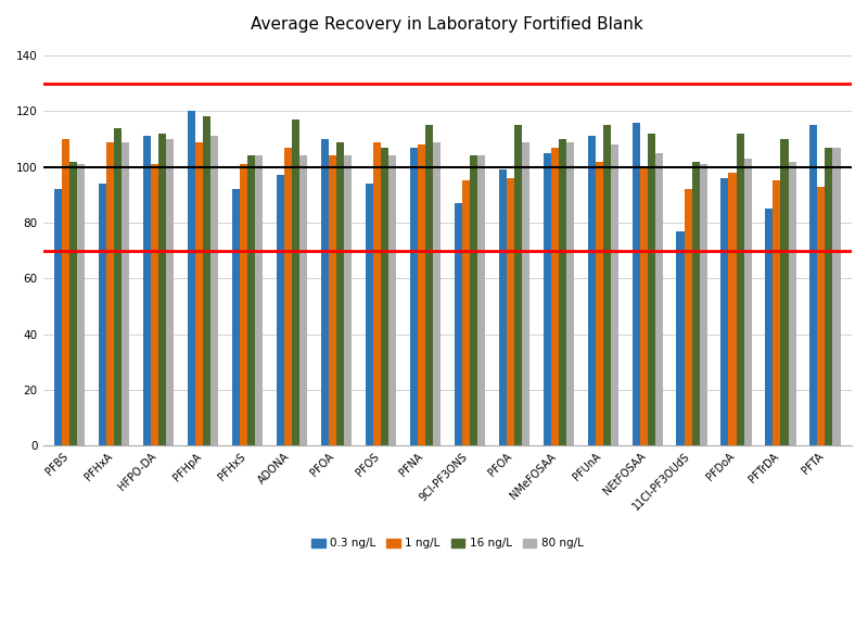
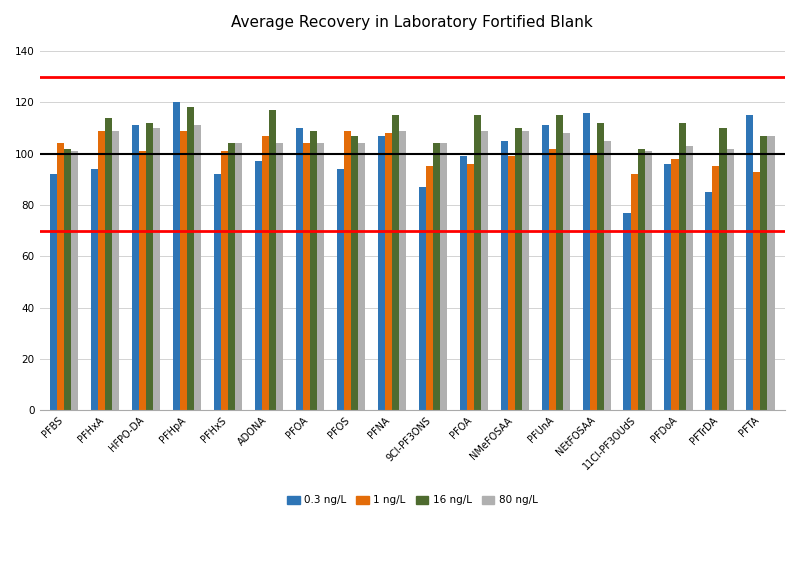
1 ng/L/PFBS: 110 -> 104
1 ng/L/NMeFOSAA: 107 -> 99
